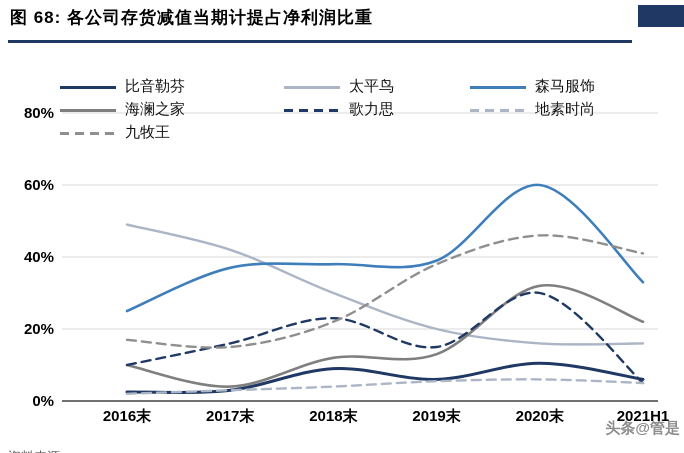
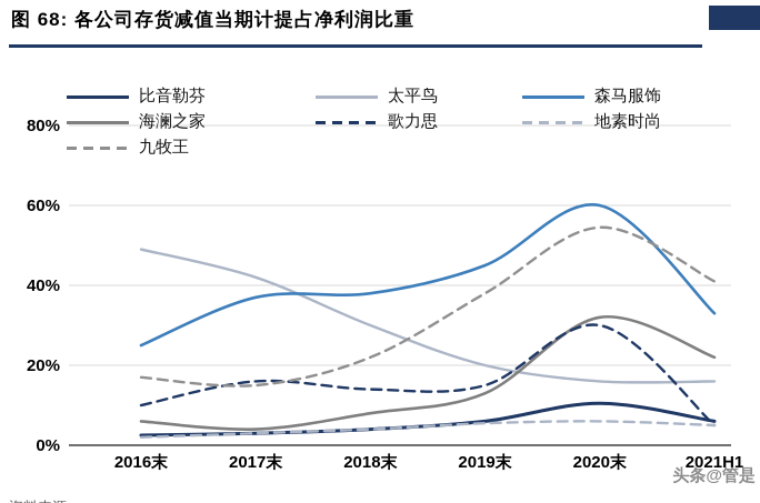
海澜之家/2016末: 10% -> 6%
比音勒芬/2018末: 9% -> 4%
海澜之家/2018末: 12% -> 8%
歌力思/2018末: 23% -> 14%
森马服饰/2019末: 39% -> 45%
九牧王/2020末: 46% -> 54%
